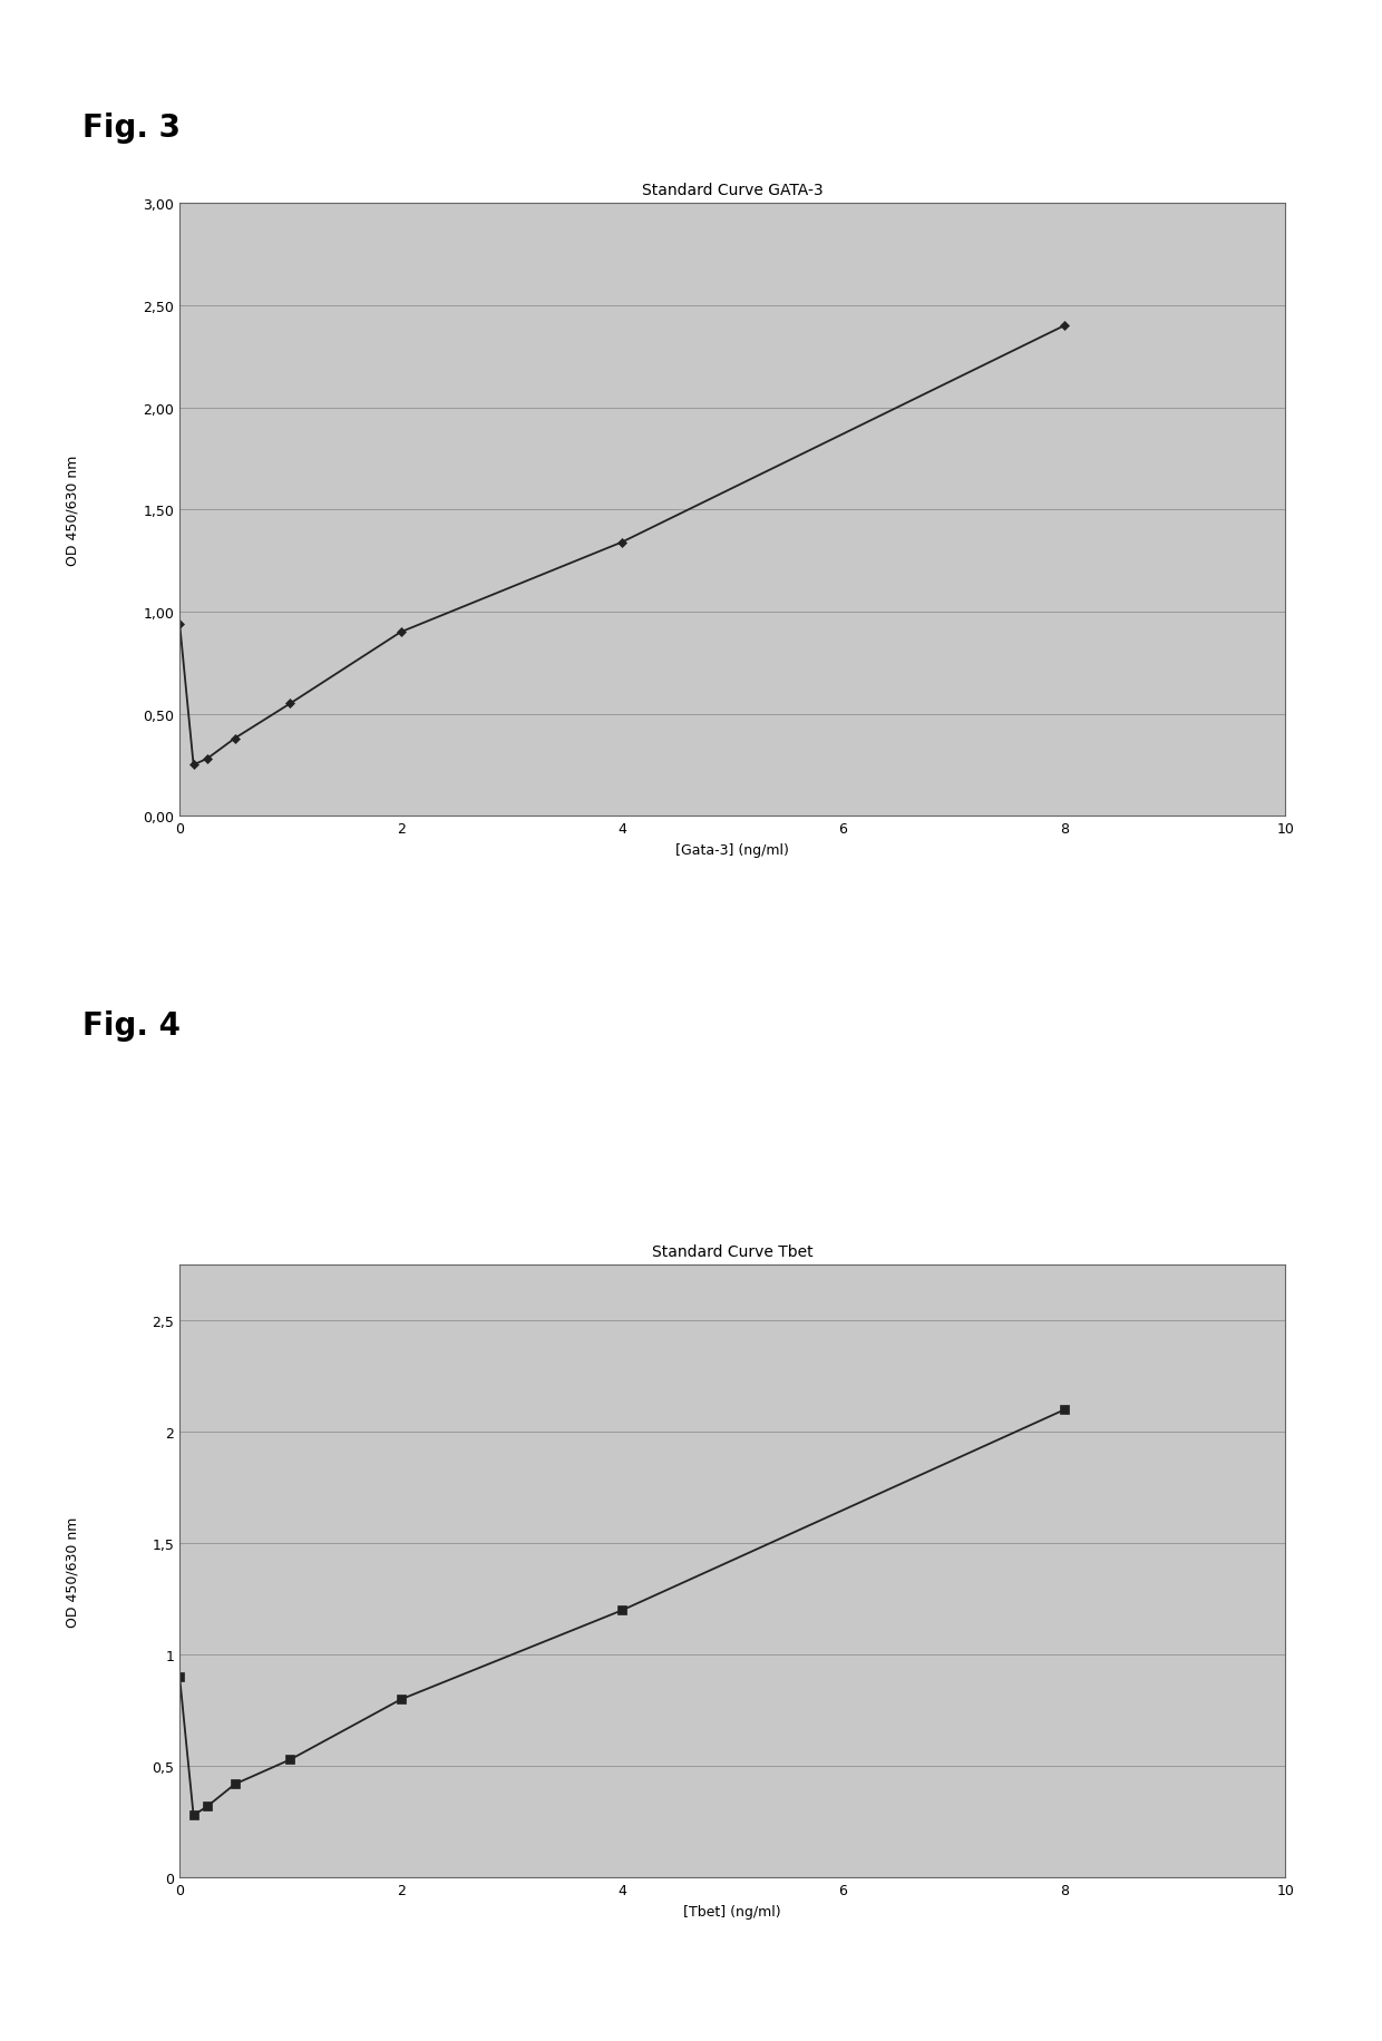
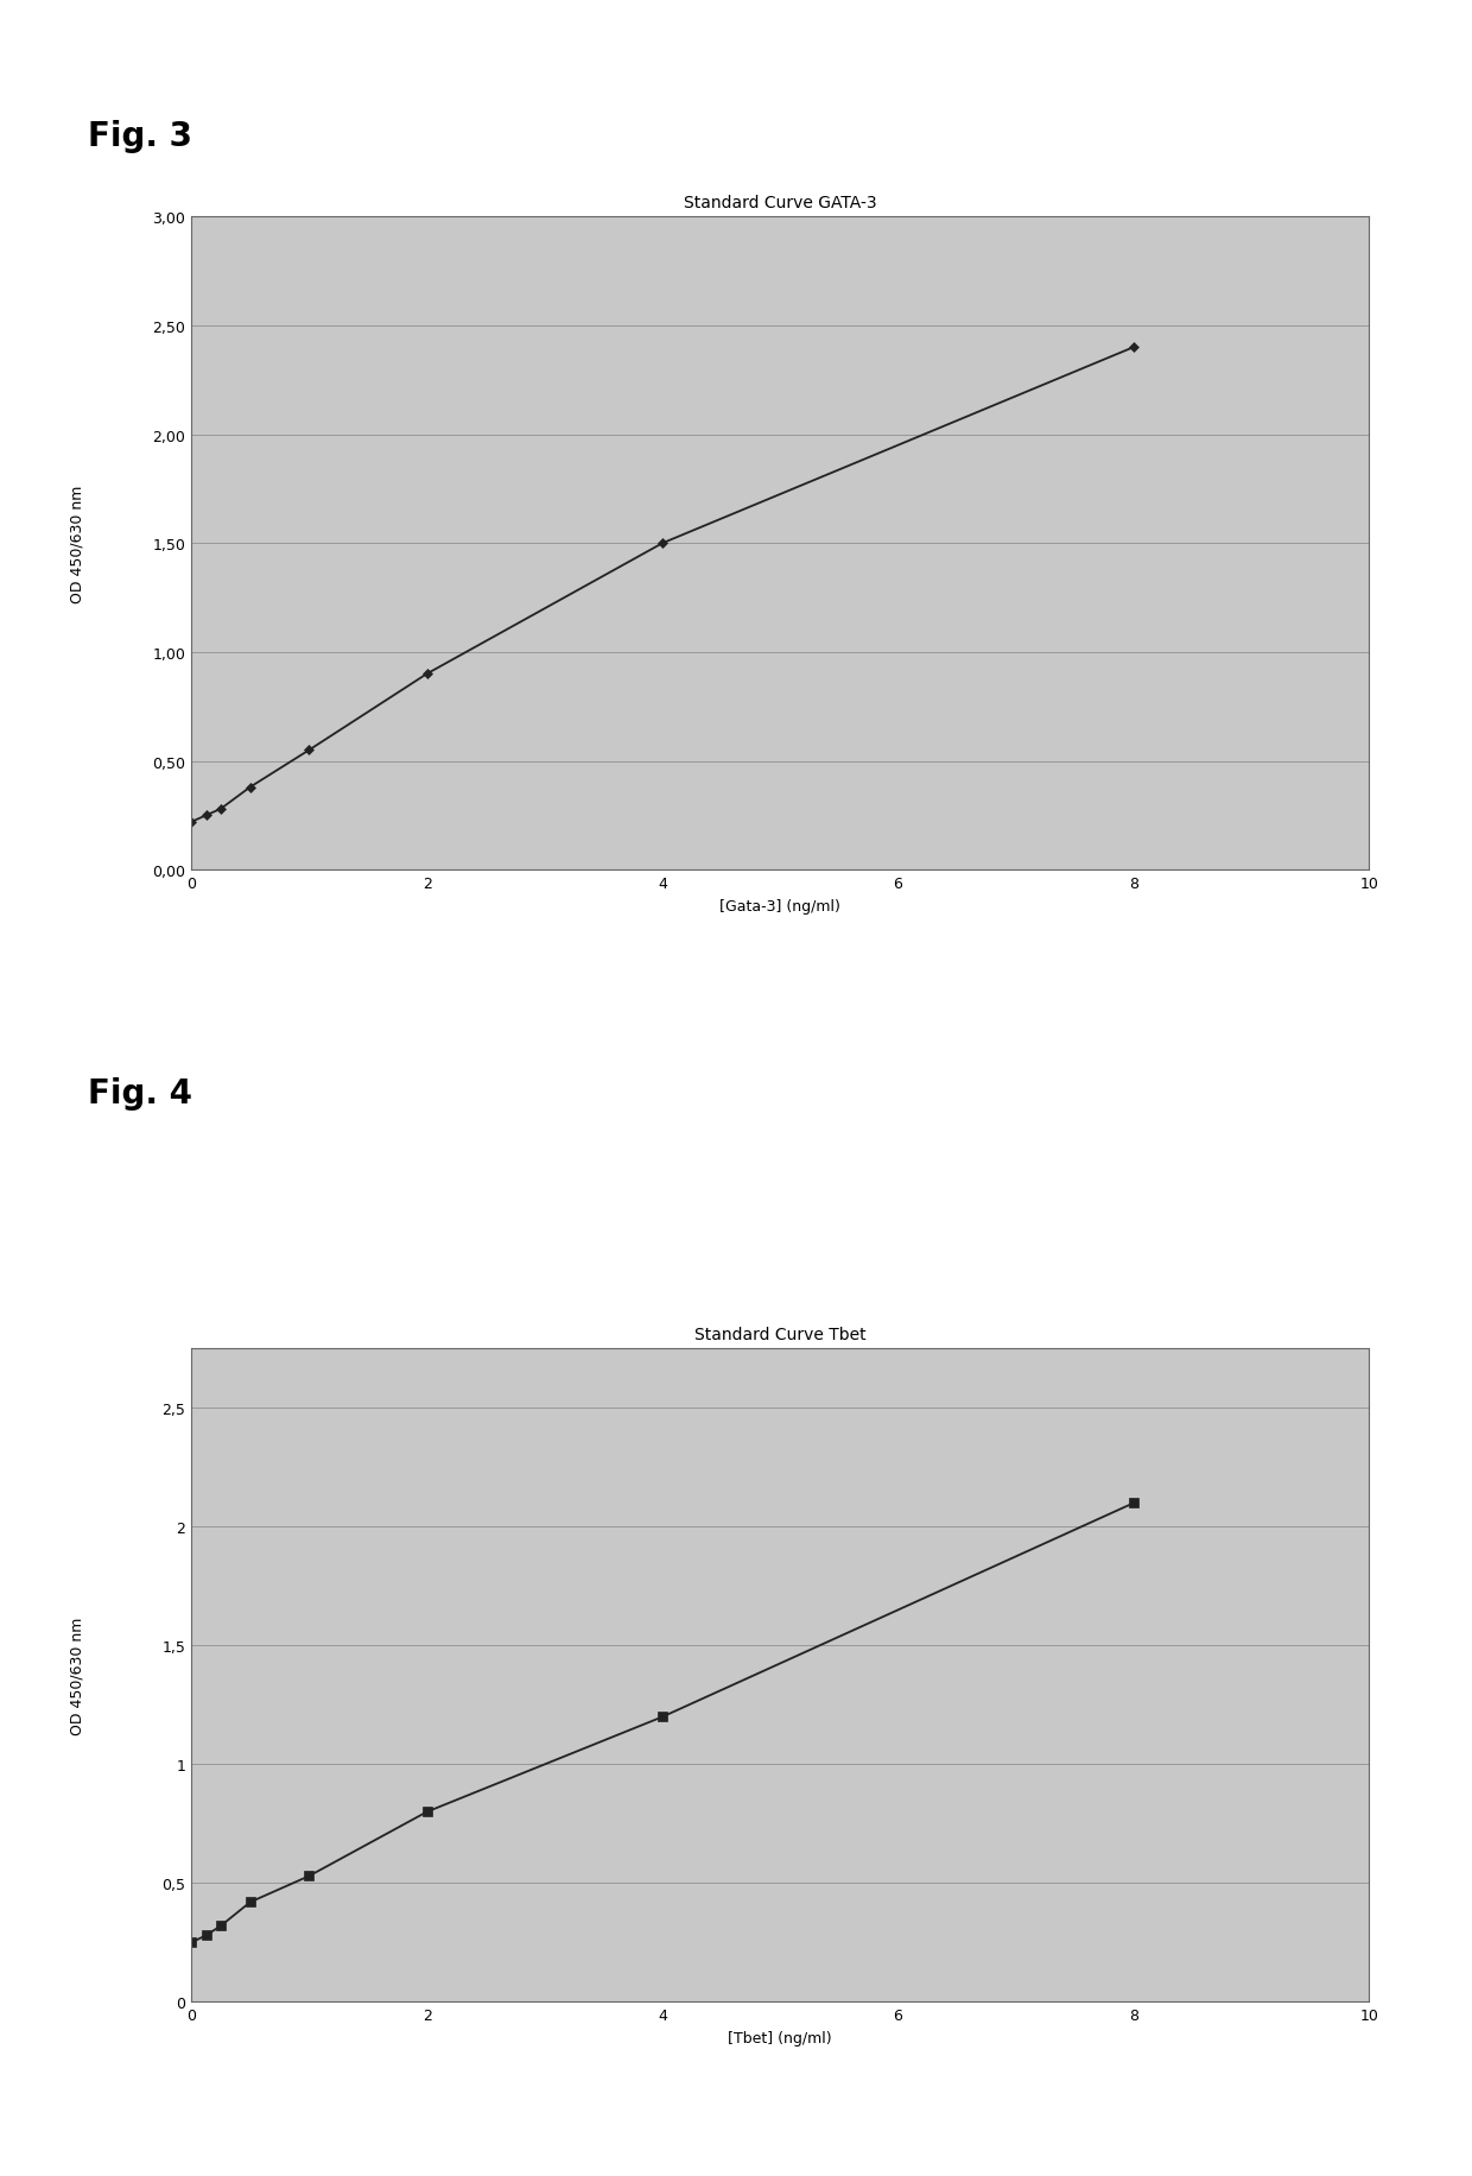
Standard Curve GATA-3/0: 0,94 -> 0,22
Standard Curve GATA-3/4: 1,34 -> 1,50
Standard Curve Tbet/0: 0,90 -> 0,25
